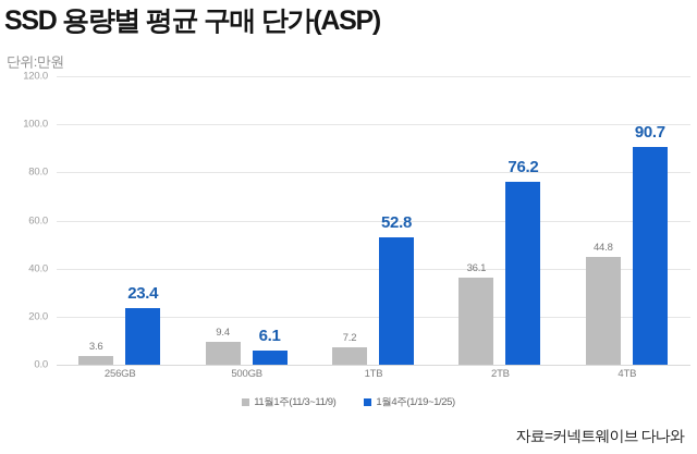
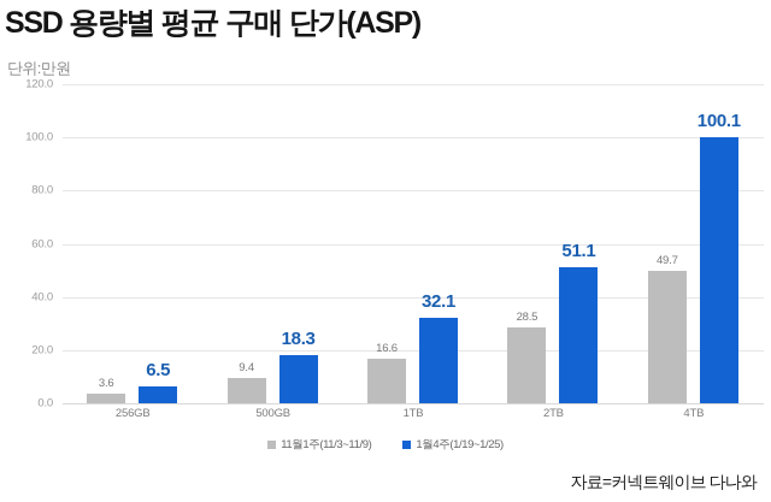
1월4주(1/19~1/25)/256GB: 23.4 -> 6.5
1월4주(1/19~1/25)/500GB: 6.1 -> 18.3
11월1주(11/3~11/9)/1TB: 7.2 -> 16.6
1월4주(1/19~1/25)/1TB: 52.8 -> 32.1
11월1주(11/3~11/9)/2TB: 36.1 -> 28.5
1월4주(1/19~1/25)/2TB: 76.2 -> 51.1
11월1주(11/3~11/9)/4TB: 44.8 -> 49.7
1월4주(1/19~1/25)/4TB: 90.7 -> 100.1
